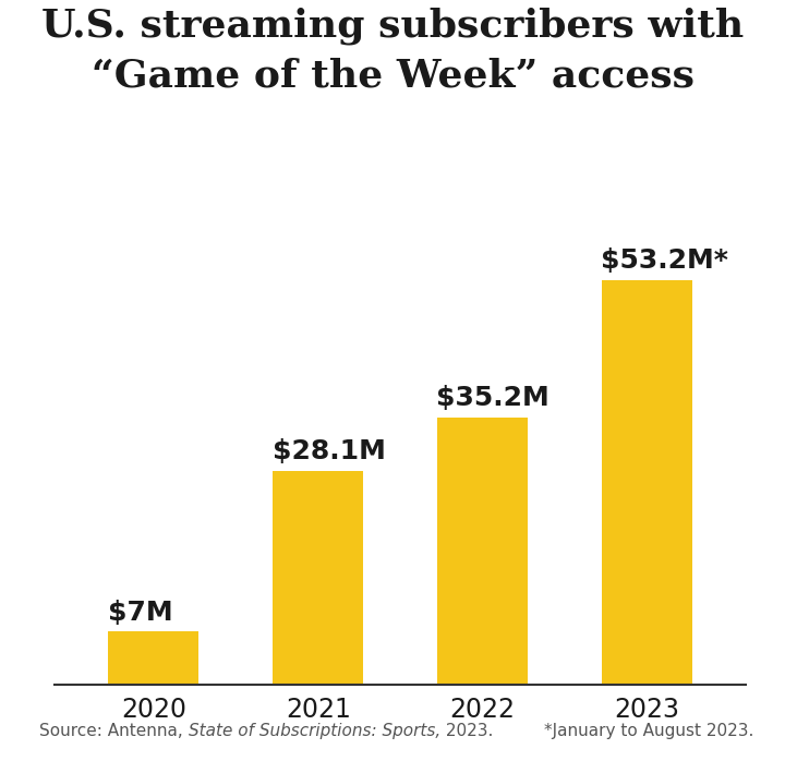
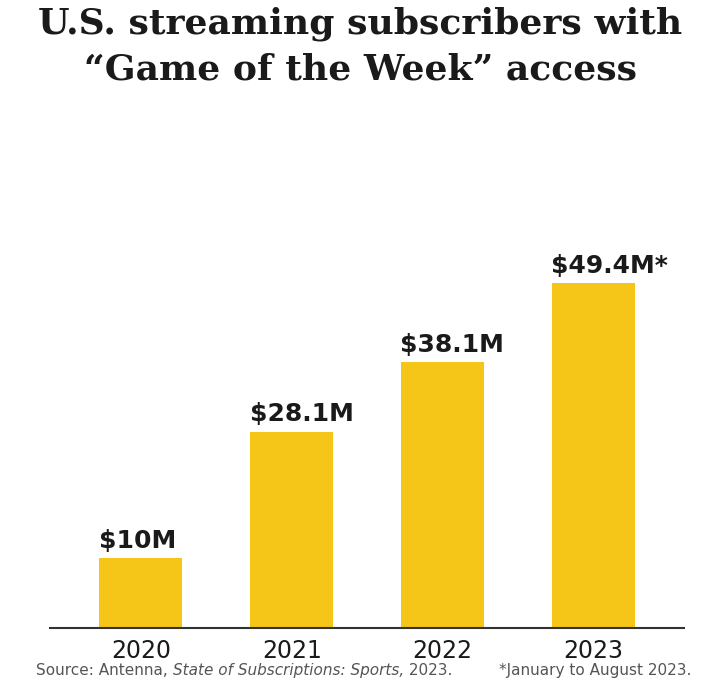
2020: $7M -> $10M
2022: $35.2M -> $38.1M
2023: $53.2M* -> $49.4M*
